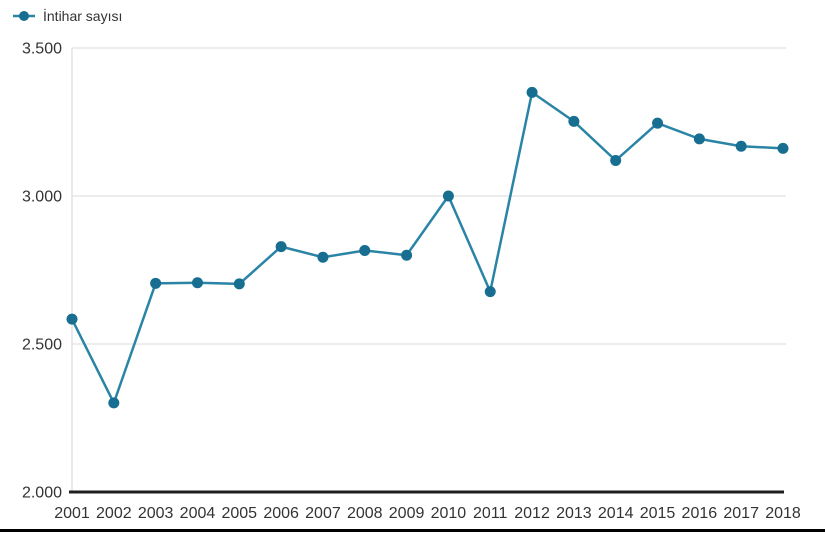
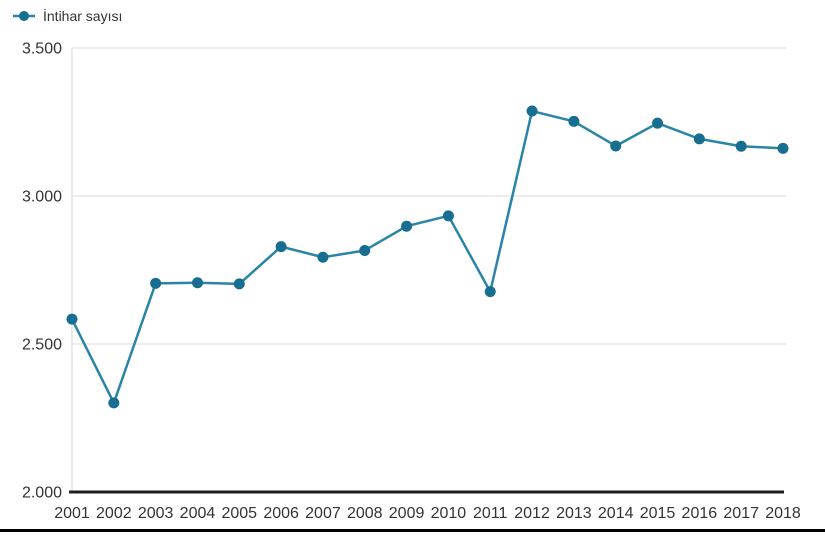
2009: 2800 -> 2900
2010: 3000 -> 2930
2012: 3350 -> 3290
2014: 3120 -> 3170
